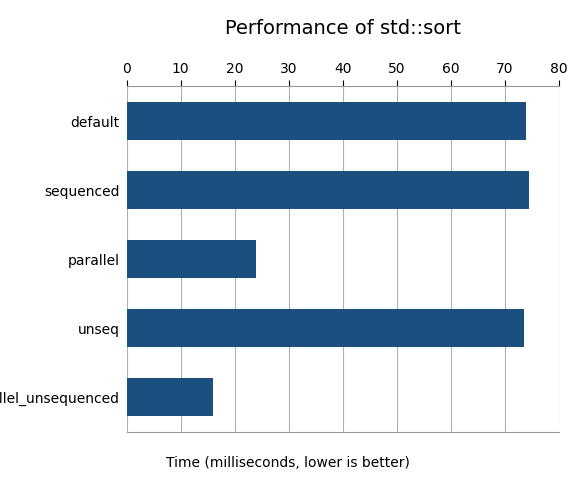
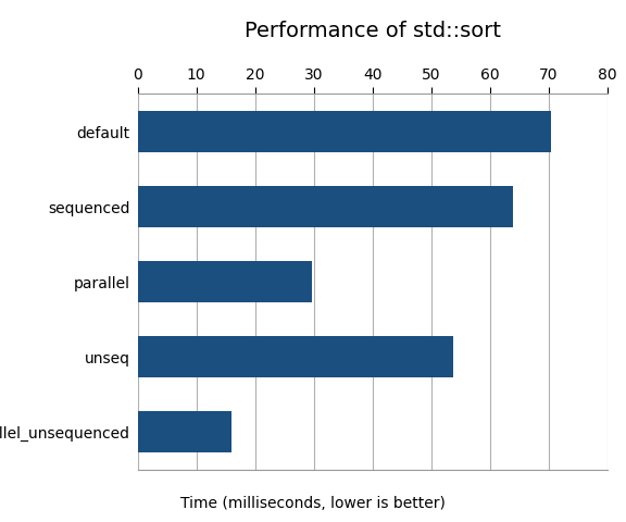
default: 74.0 -> 70.4
sequenced: 74.5 -> 64.0
parallel: 24.0 -> 29.6
unseq: 73.5 -> 53.8
